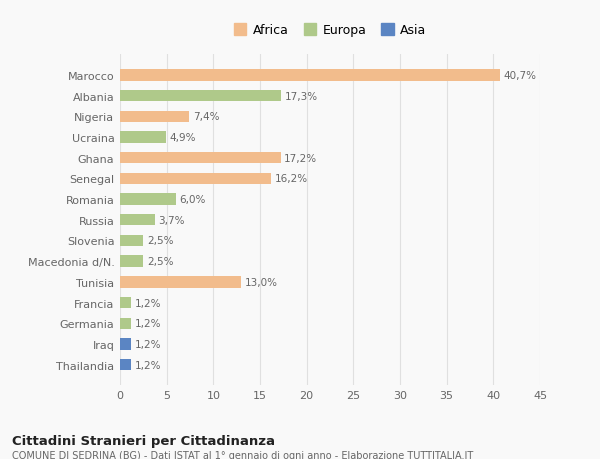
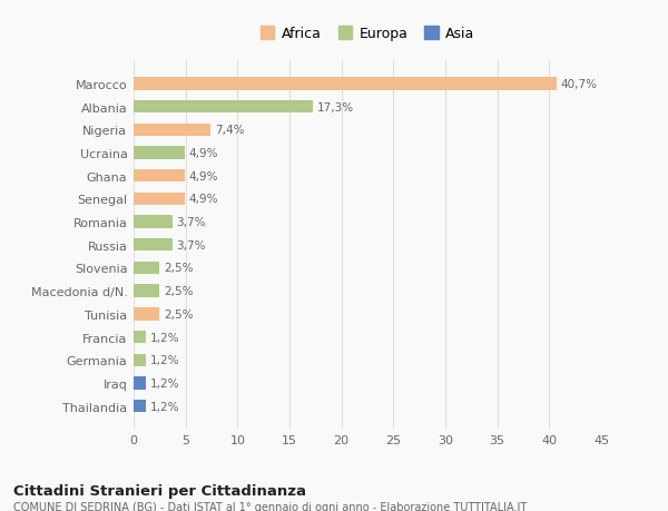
Ghana: 17,2% -> 4,9%
Senegal: 16,2% -> 4,9%
Romania: 6,0% -> 3,7%
Tunisia: 13,0% -> 2,5%
